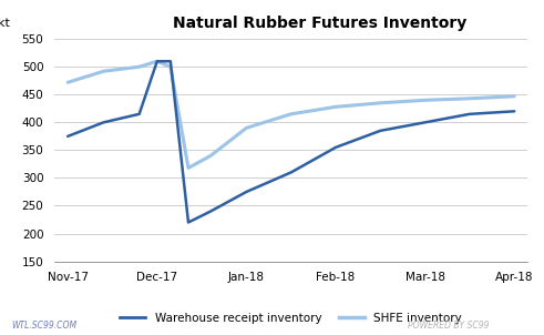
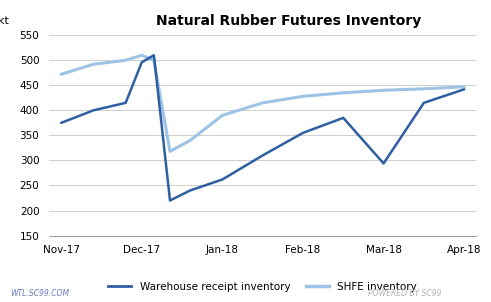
Warehouse receipt inventory/Dec-17: 510 -> 496
Warehouse receipt inventory/Jan-18: 275 -> 262
Warehouse receipt inventory/Mar-18: 400 -> 294
Warehouse receipt inventory/Apr-18: 420 -> 442
